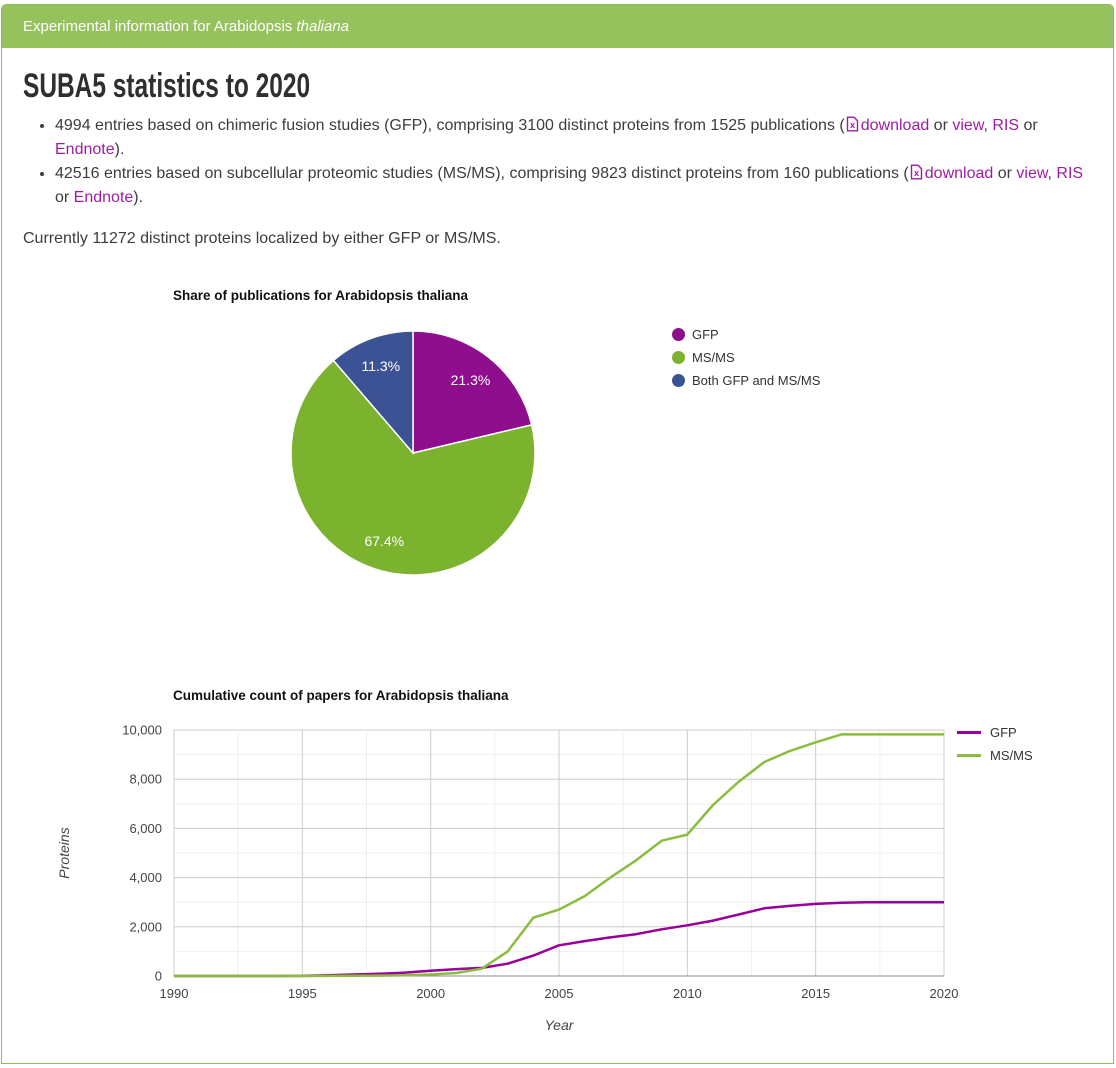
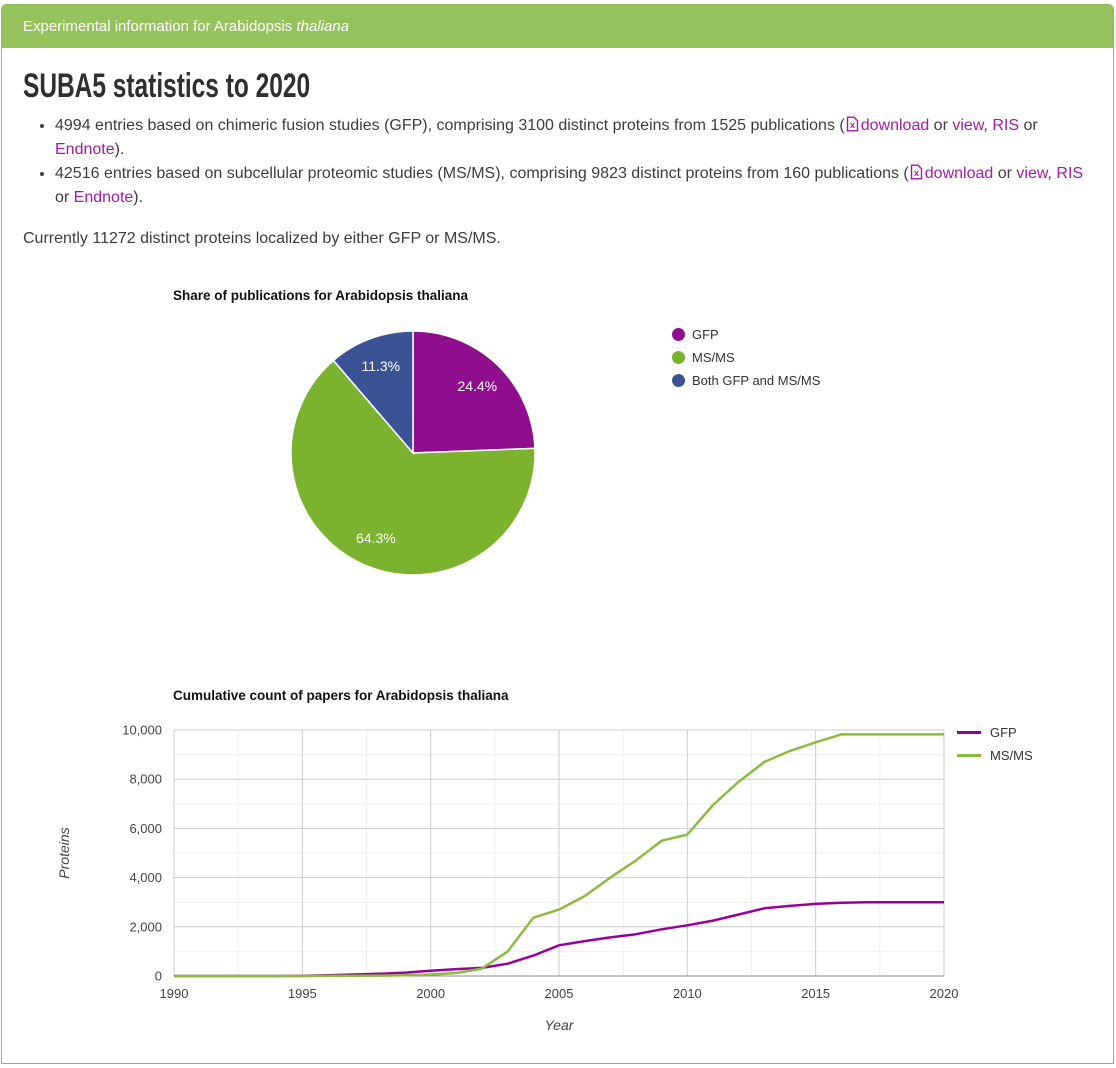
Share of publications for Arabidopsis thaliana/GFP: 21.3% -> 24.4%
Share of publications for Arabidopsis thaliana/MS/MS: 67.4% -> 64.3%
